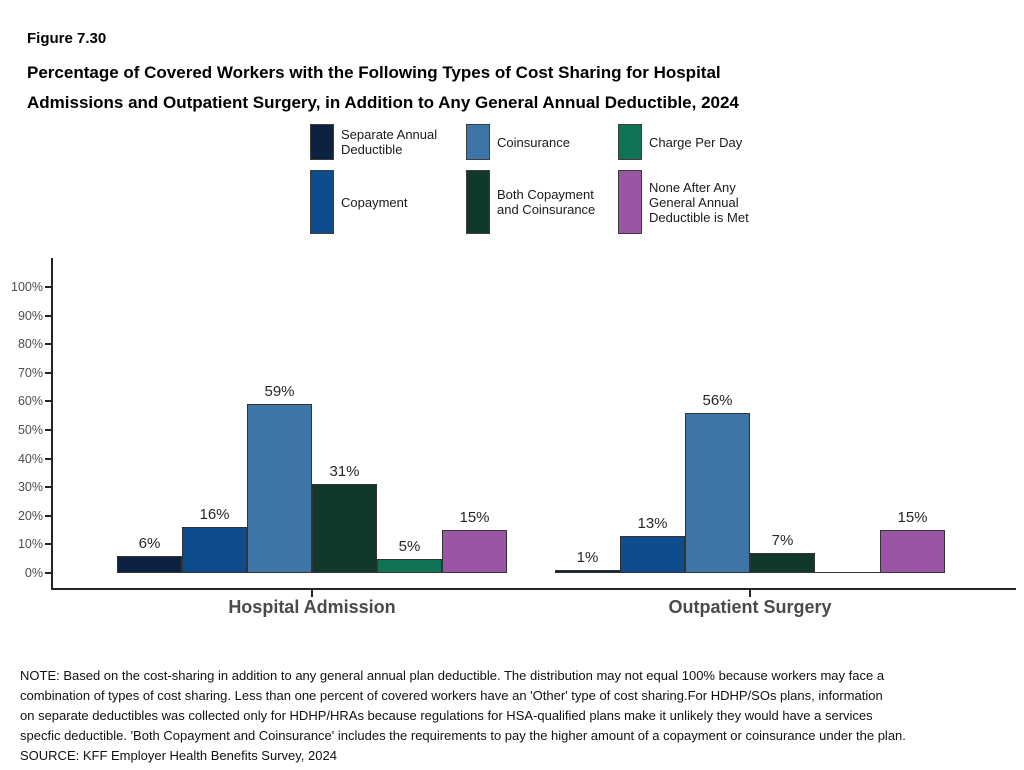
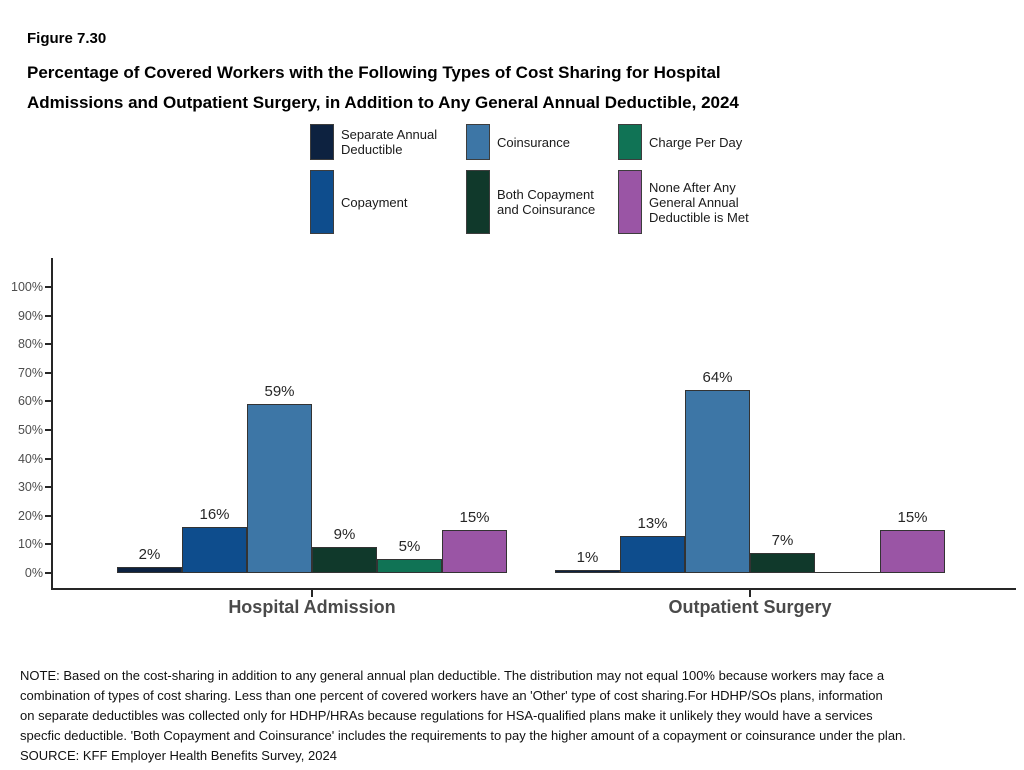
Separate Annual Deductible/Hospital Admission: 6% -> 2%
Both Copayment and Coinsurance/Hospital Admission: 31% -> 9%
Coinsurance/Outpatient Surgery: 56% -> 64%
